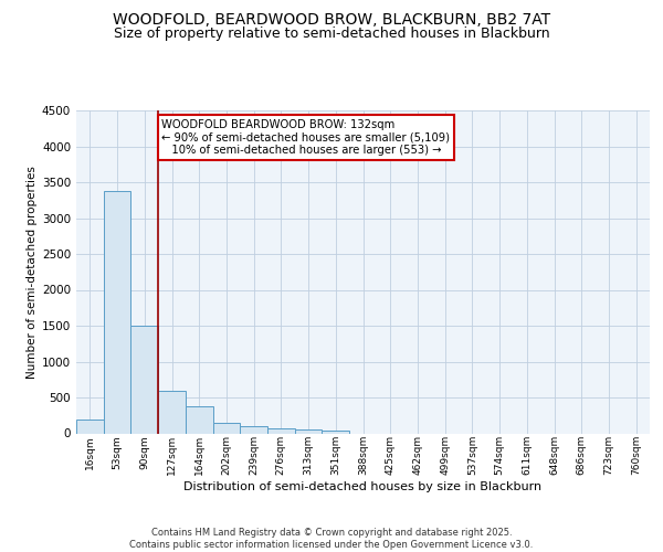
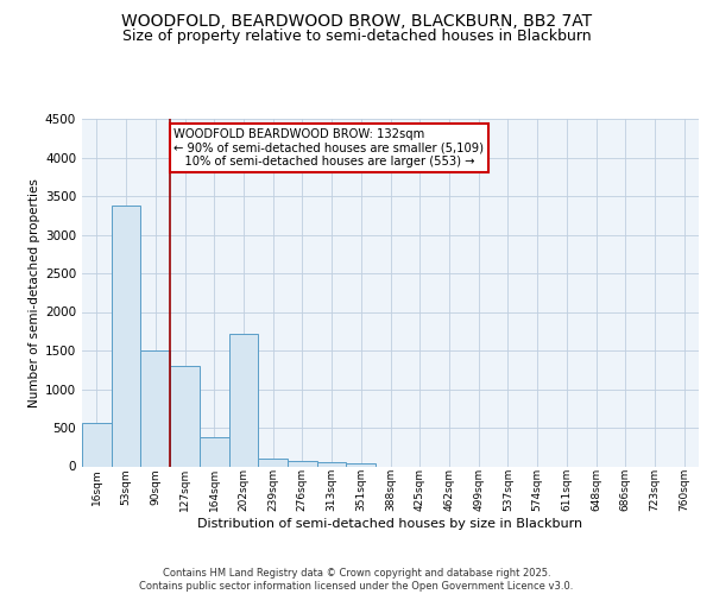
16sqm: 200 -> 560
127sqm: 600 -> 1300
202sqm: 150 -> 1720
